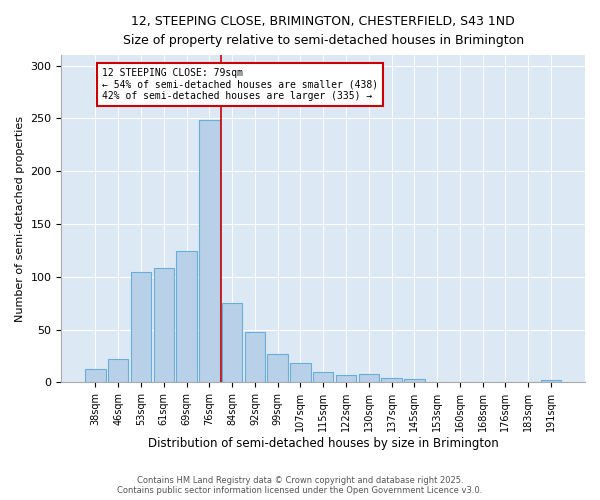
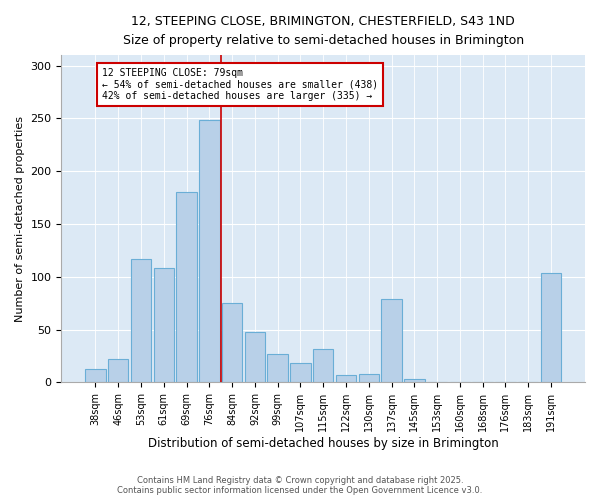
53sqm: 105 -> 117
69sqm: 124 -> 180
115sqm: 10 -> 32
137sqm: 4 -> 79
191sqm: 2 -> 104
